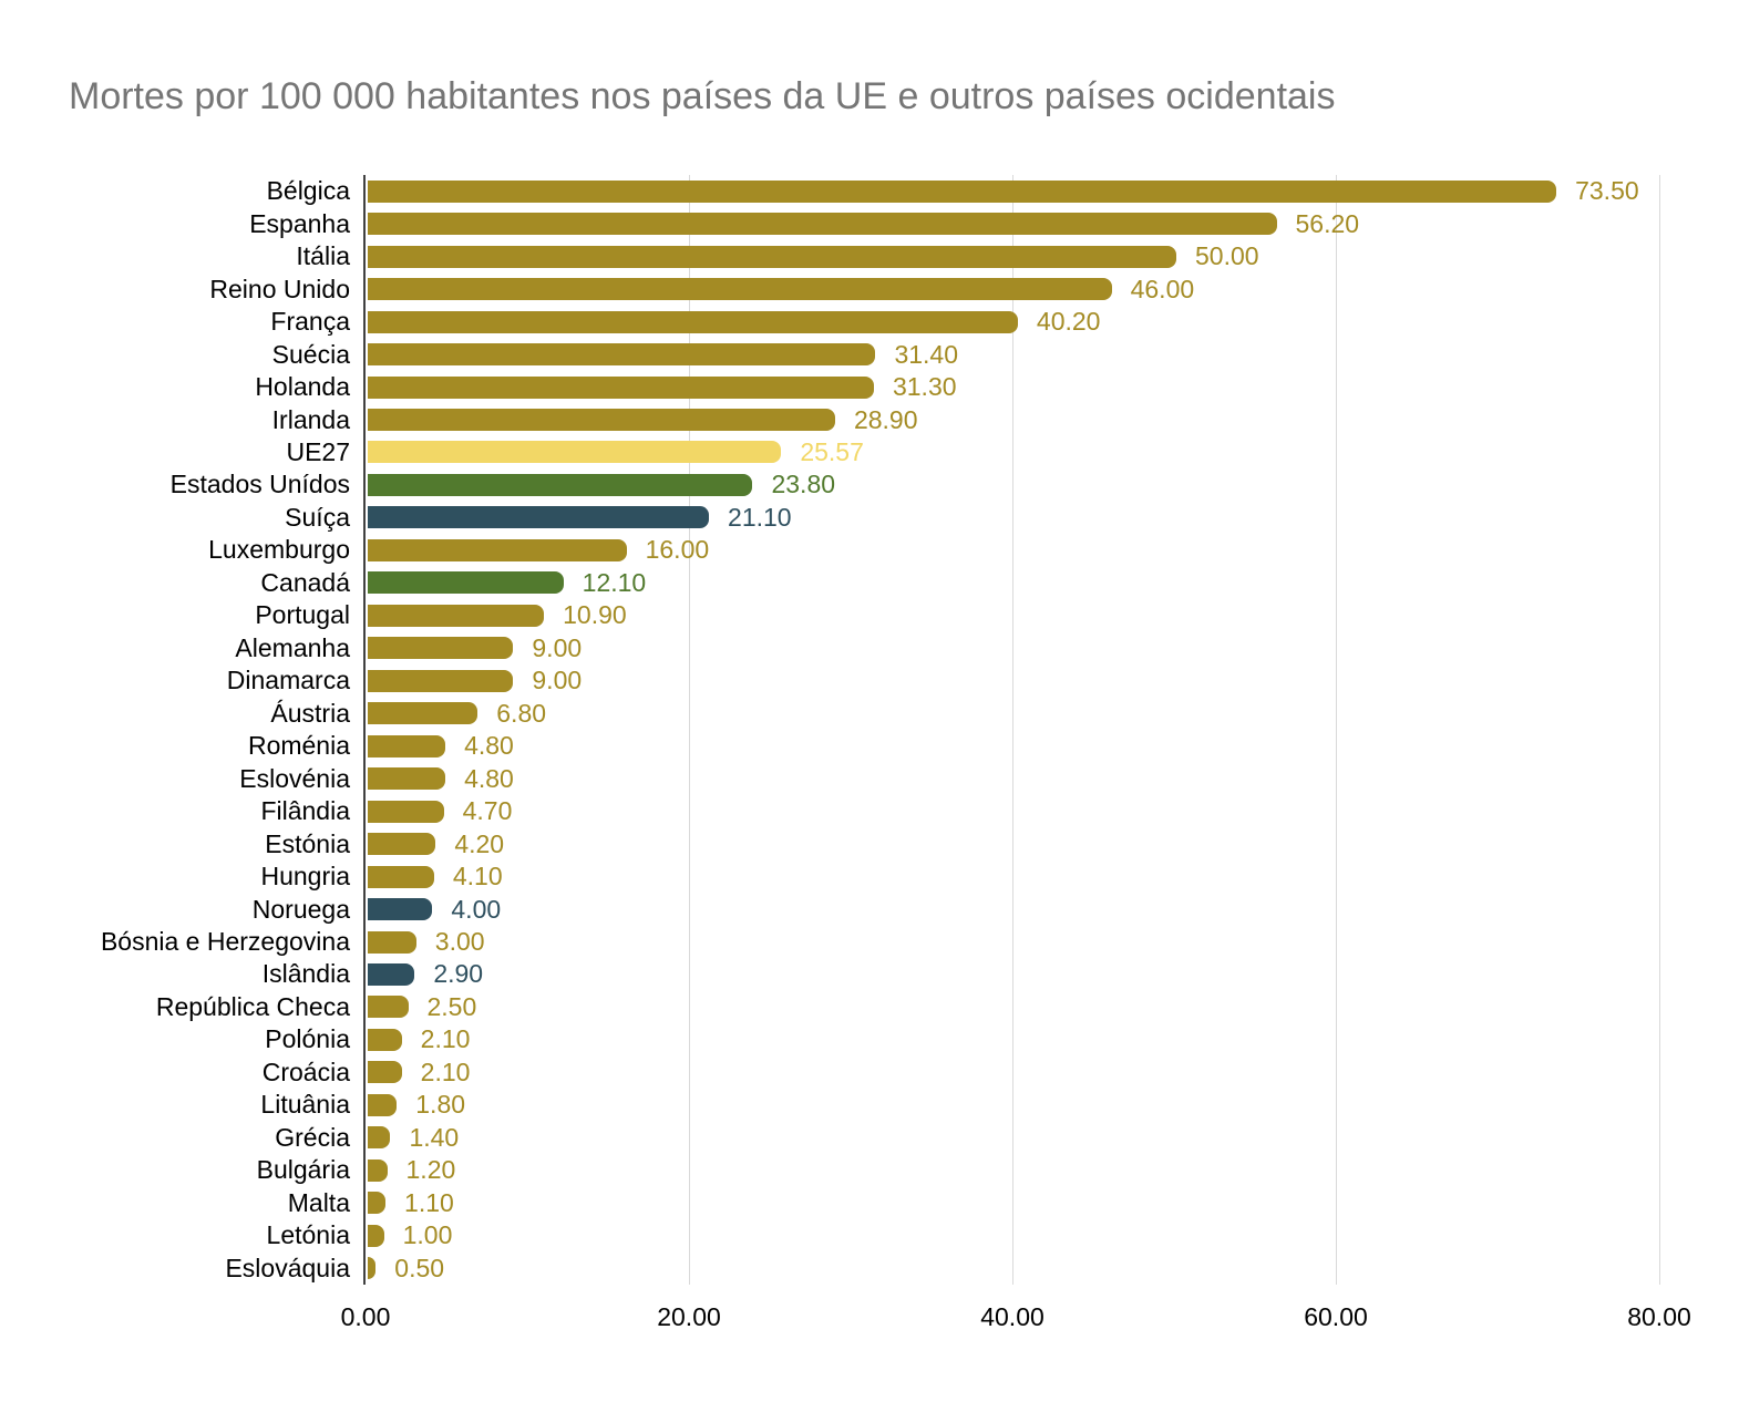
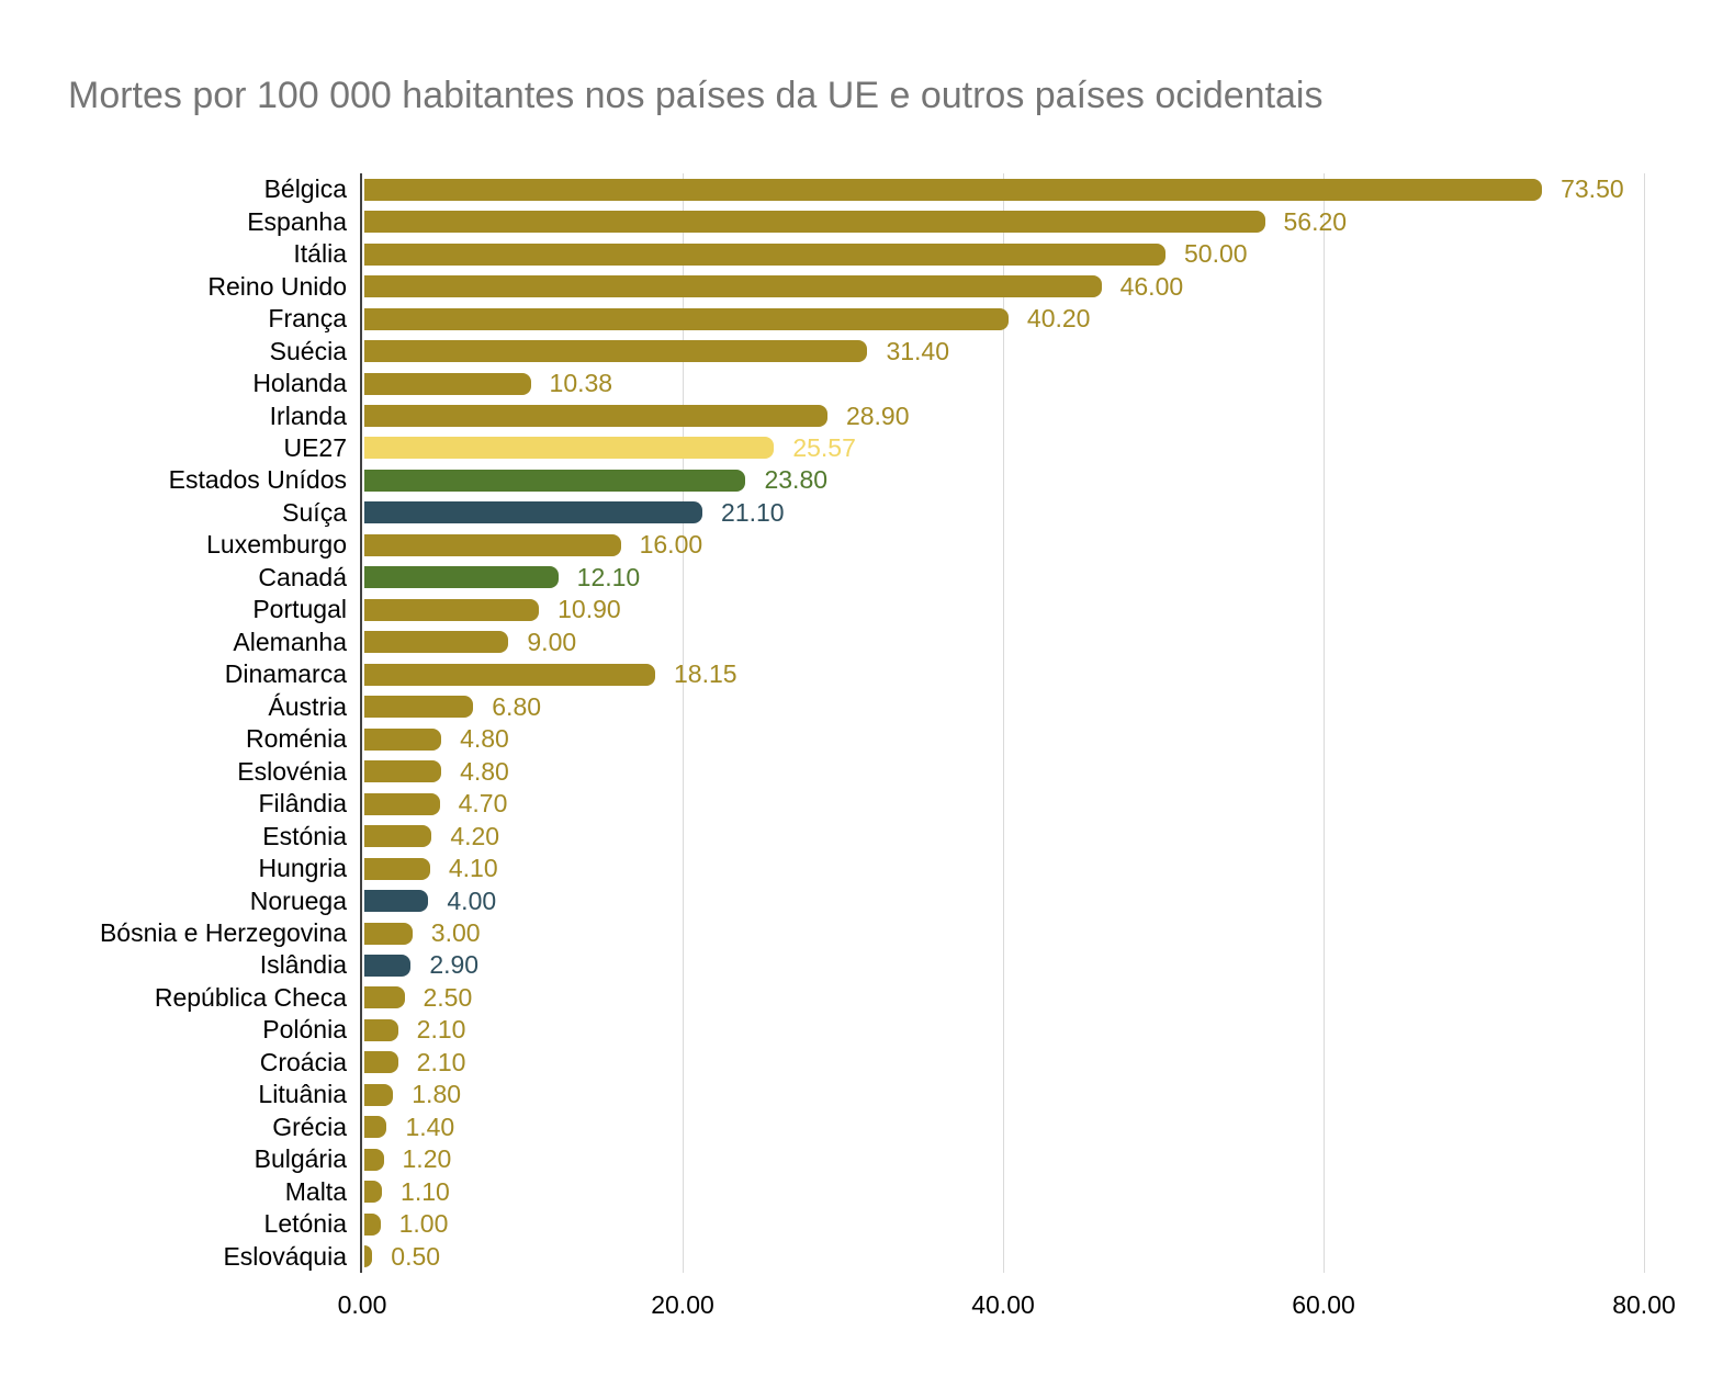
Holanda: 31.30 -> 10.38
Dinamarca: 9.00 -> 18.15
